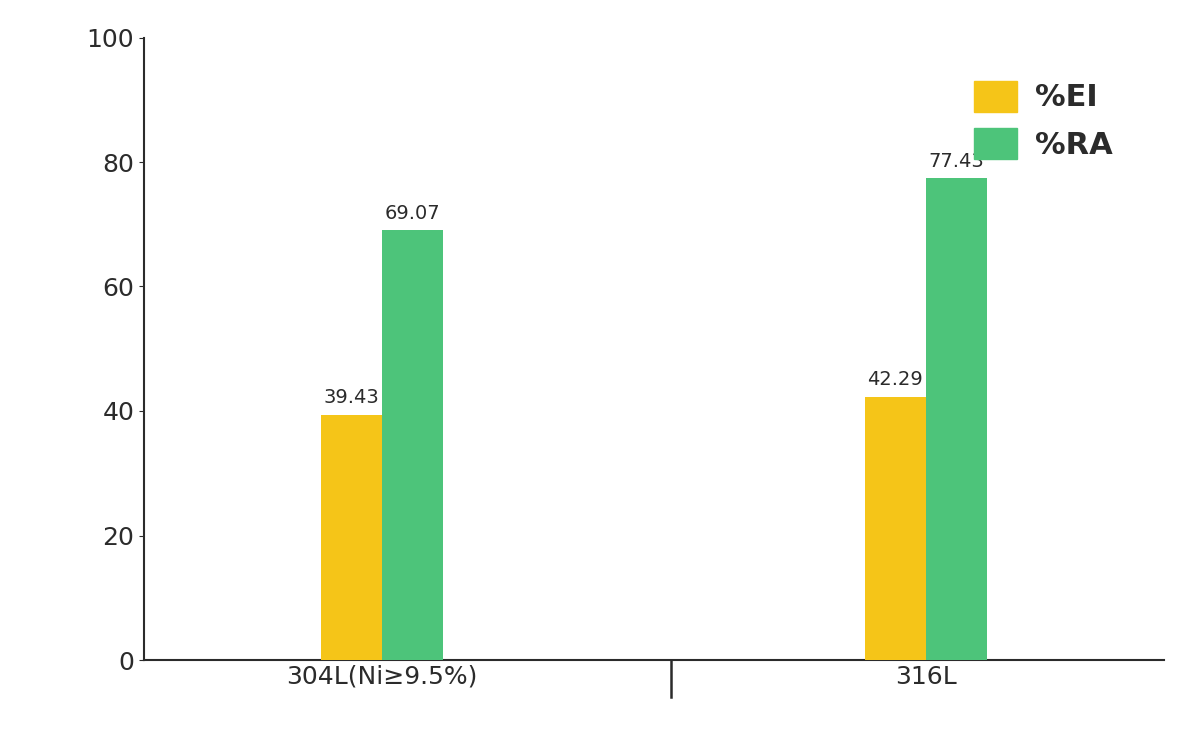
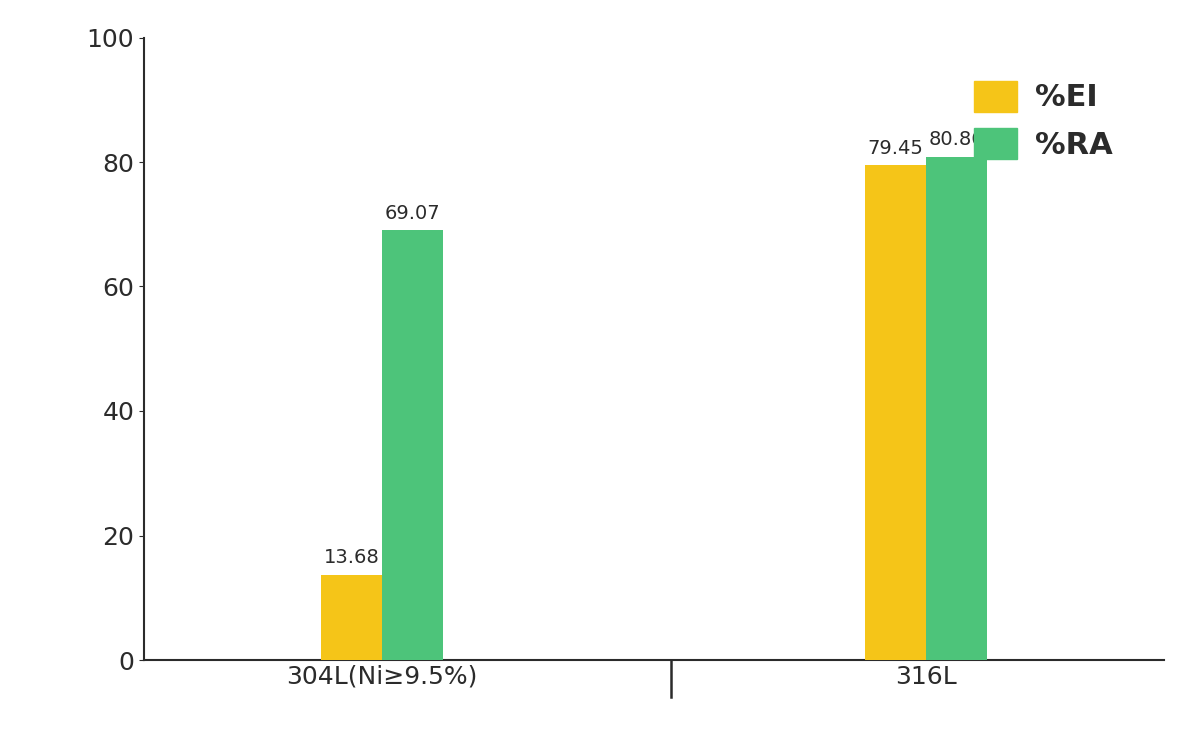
%EI/304L(Ni≥9.5%): 39.43 -> 13.68
%EI/316L: 42.29 -> 79.45
%RA/316L: 77.43 -> 80.86
